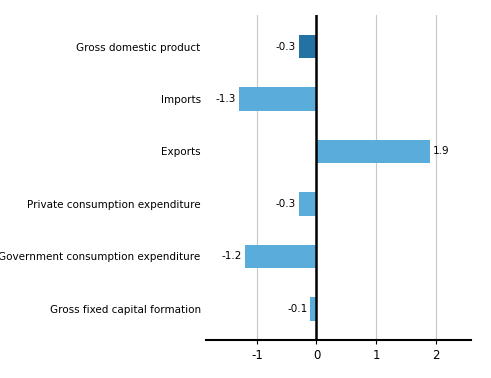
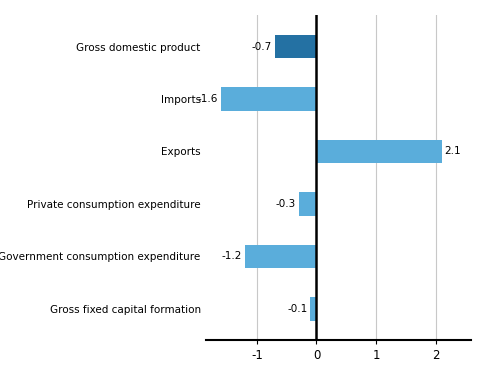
Gross domestic product: -0.3 -> -0.7
Imports: -1.3 -> -1.6
Exports: 1.9 -> 2.1
